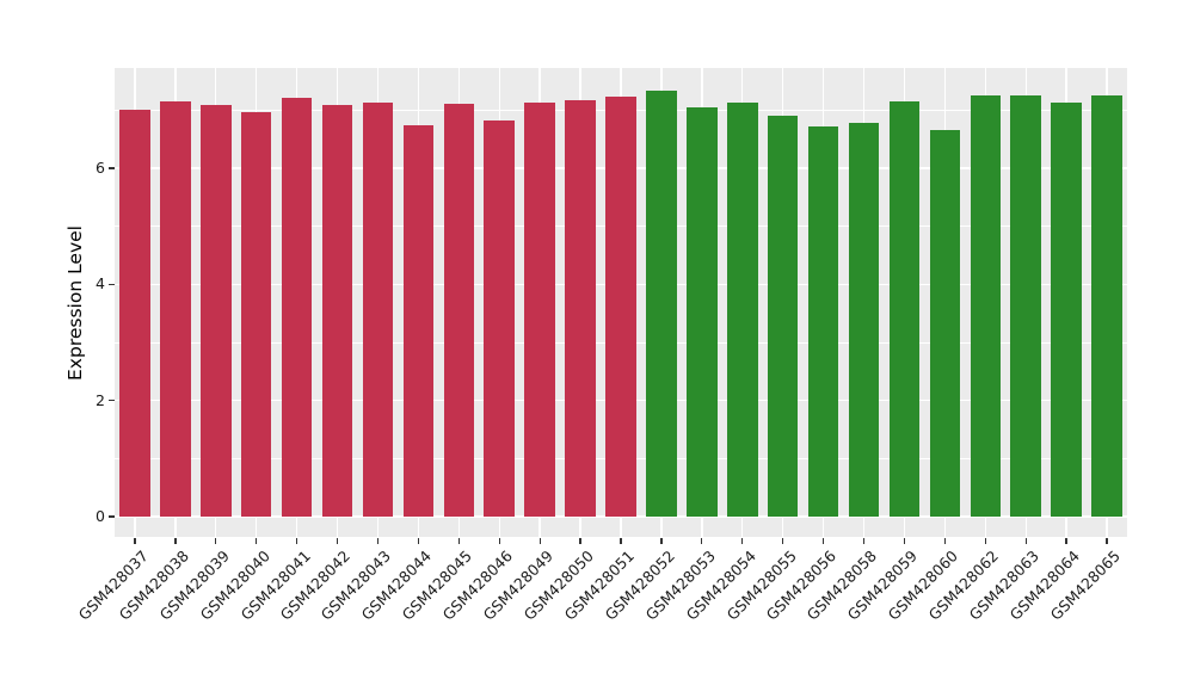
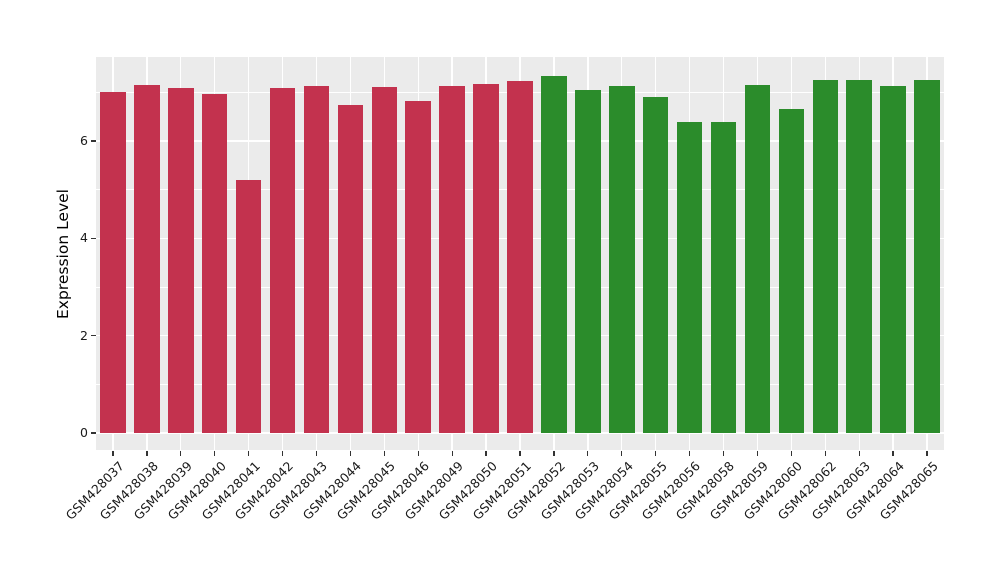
GSM428041: 7.2 -> 5.2
GSM428056: 6.7 -> 6.4
GSM428058: 6.8 -> 6.4
